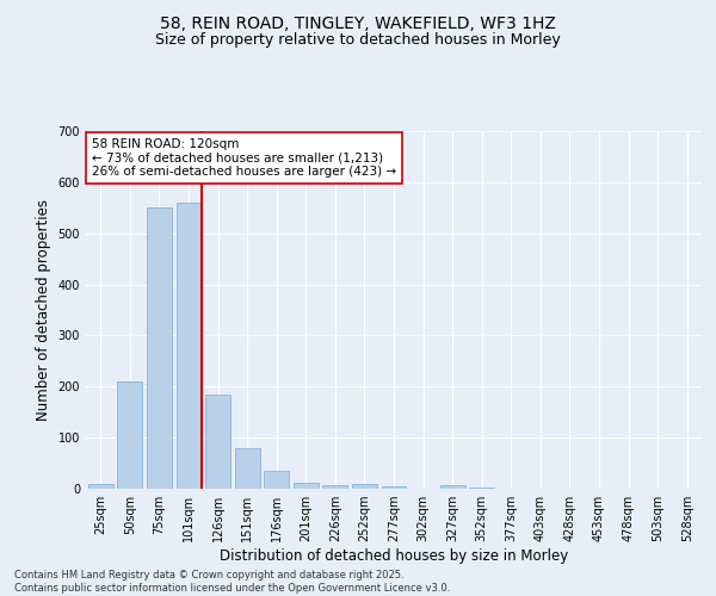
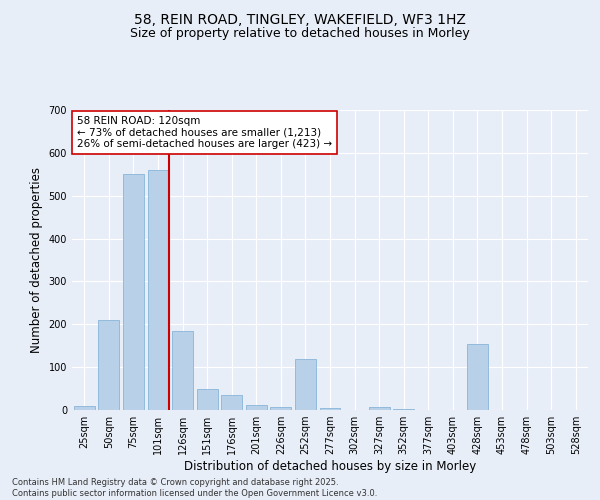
151sqm: 80 -> 50
252sqm: 10 -> 120
428sqm: 1 -> 155
